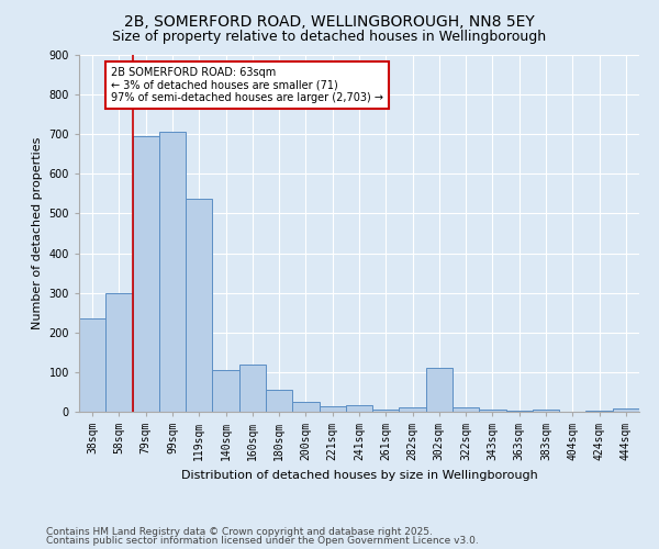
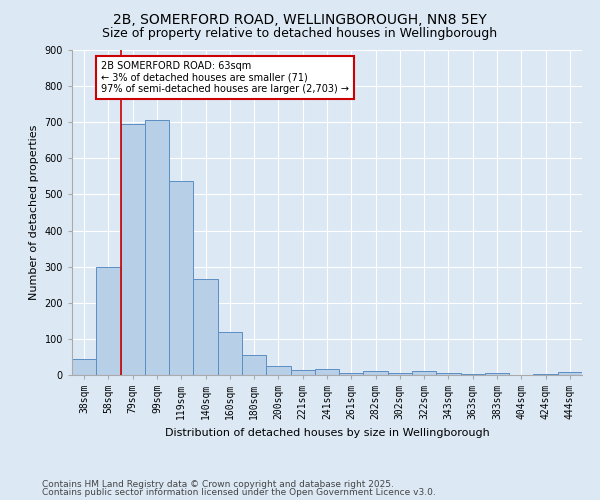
38sqm: 235 -> 45
140sqm: 105 -> 265
302sqm: 110 -> 5
